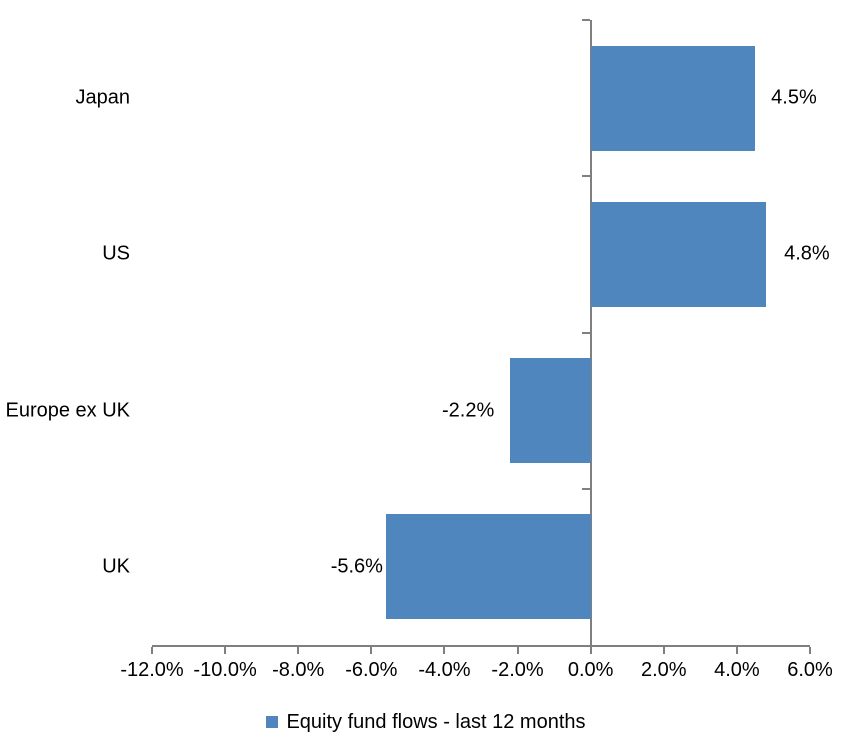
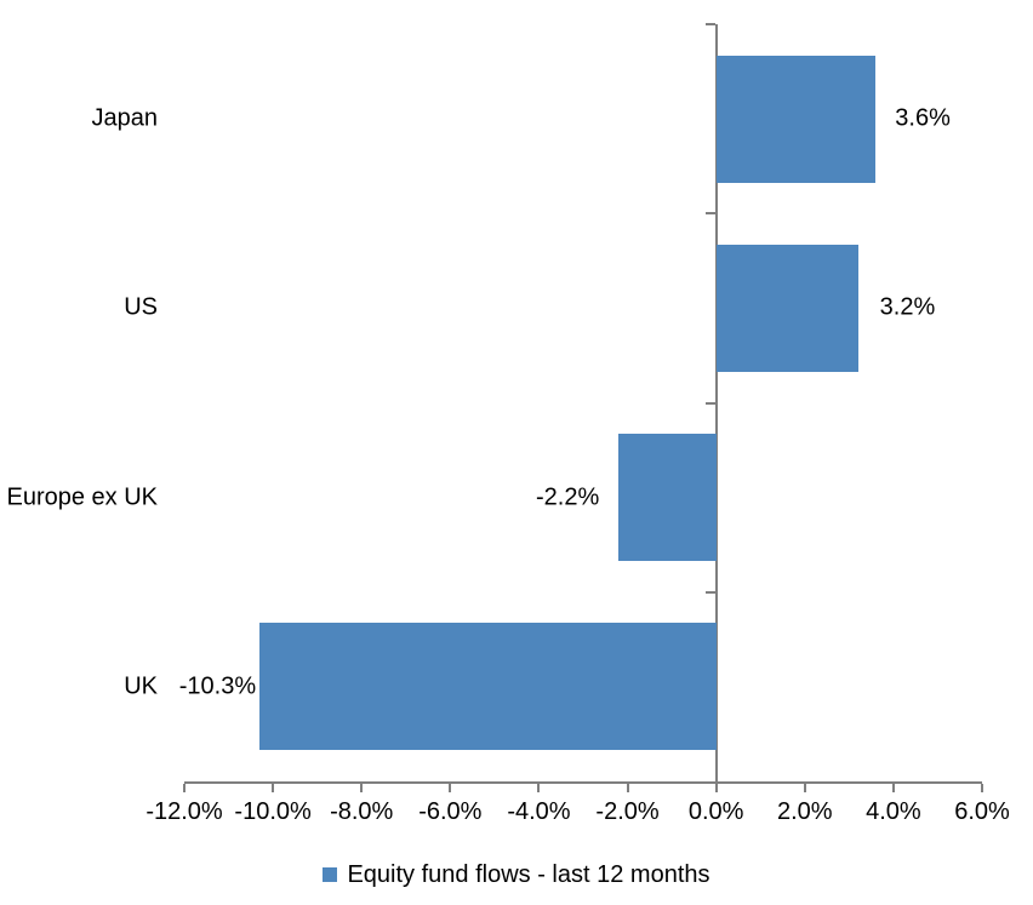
Japan: 4.5% -> 3.6%
US: 4.8% -> 3.2%
UK: -5.6% -> -10.3%
